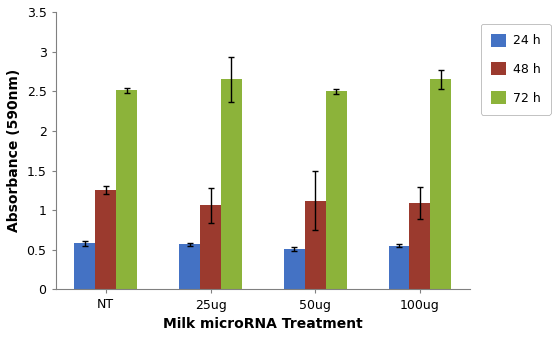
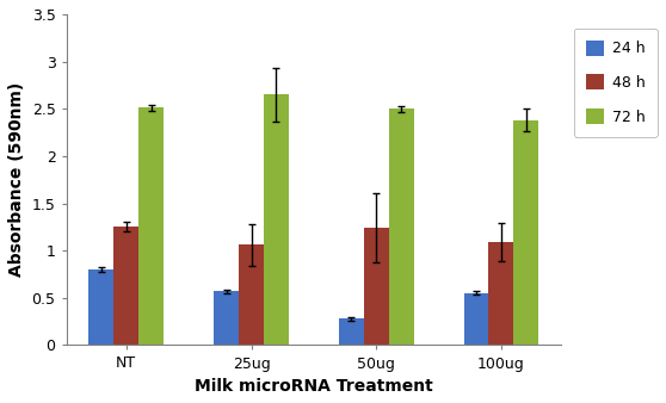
24 h/NT: 0.58 -> 0.80
24 h/50ug: 0.51 -> 0.28
48 h/50ug: 1.12 -> 1.24
72 h/100ug: 2.65 -> 2.38
